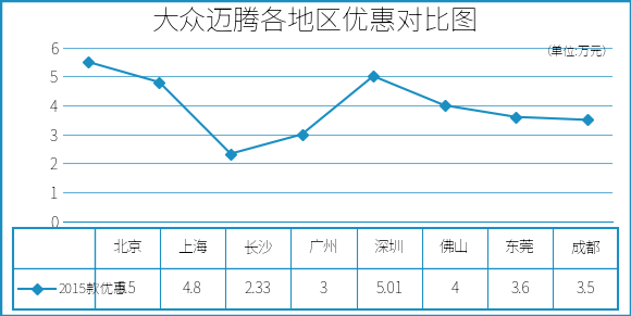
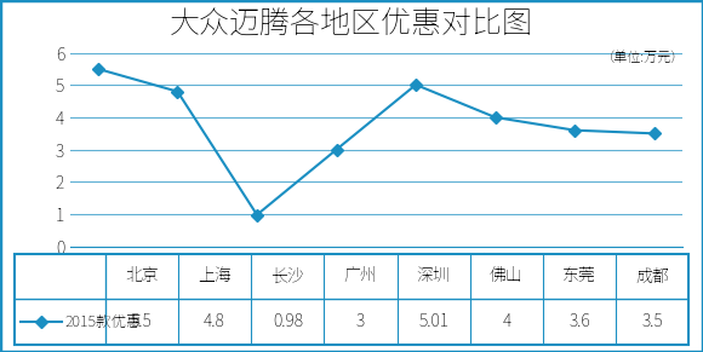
长沙: 2.33 -> 0.98
